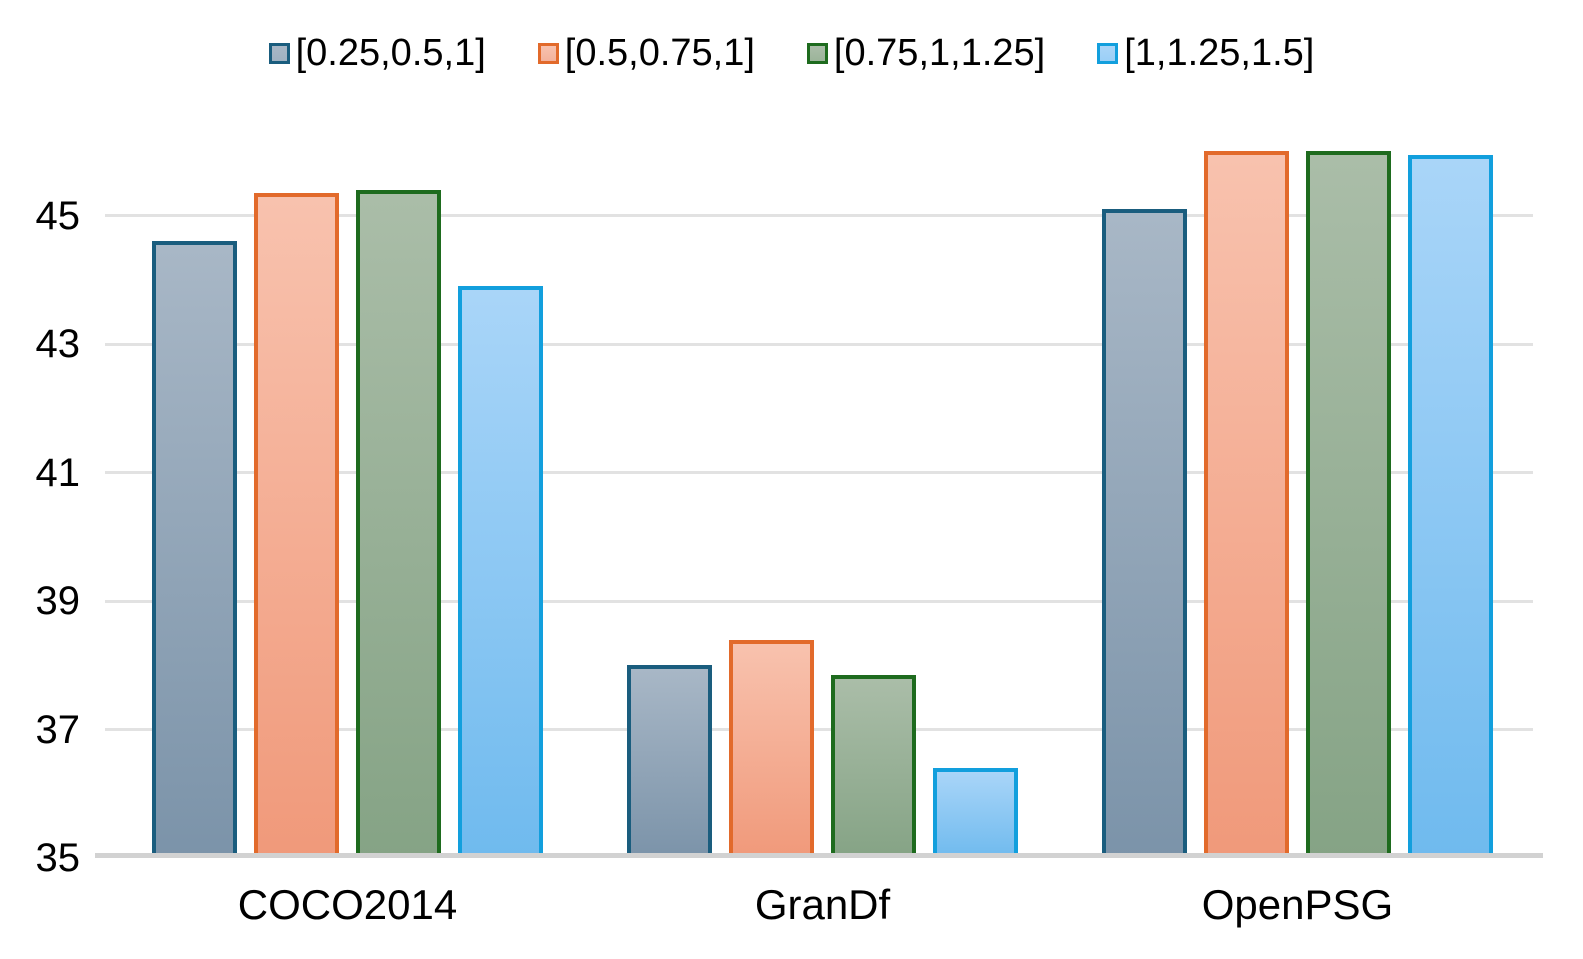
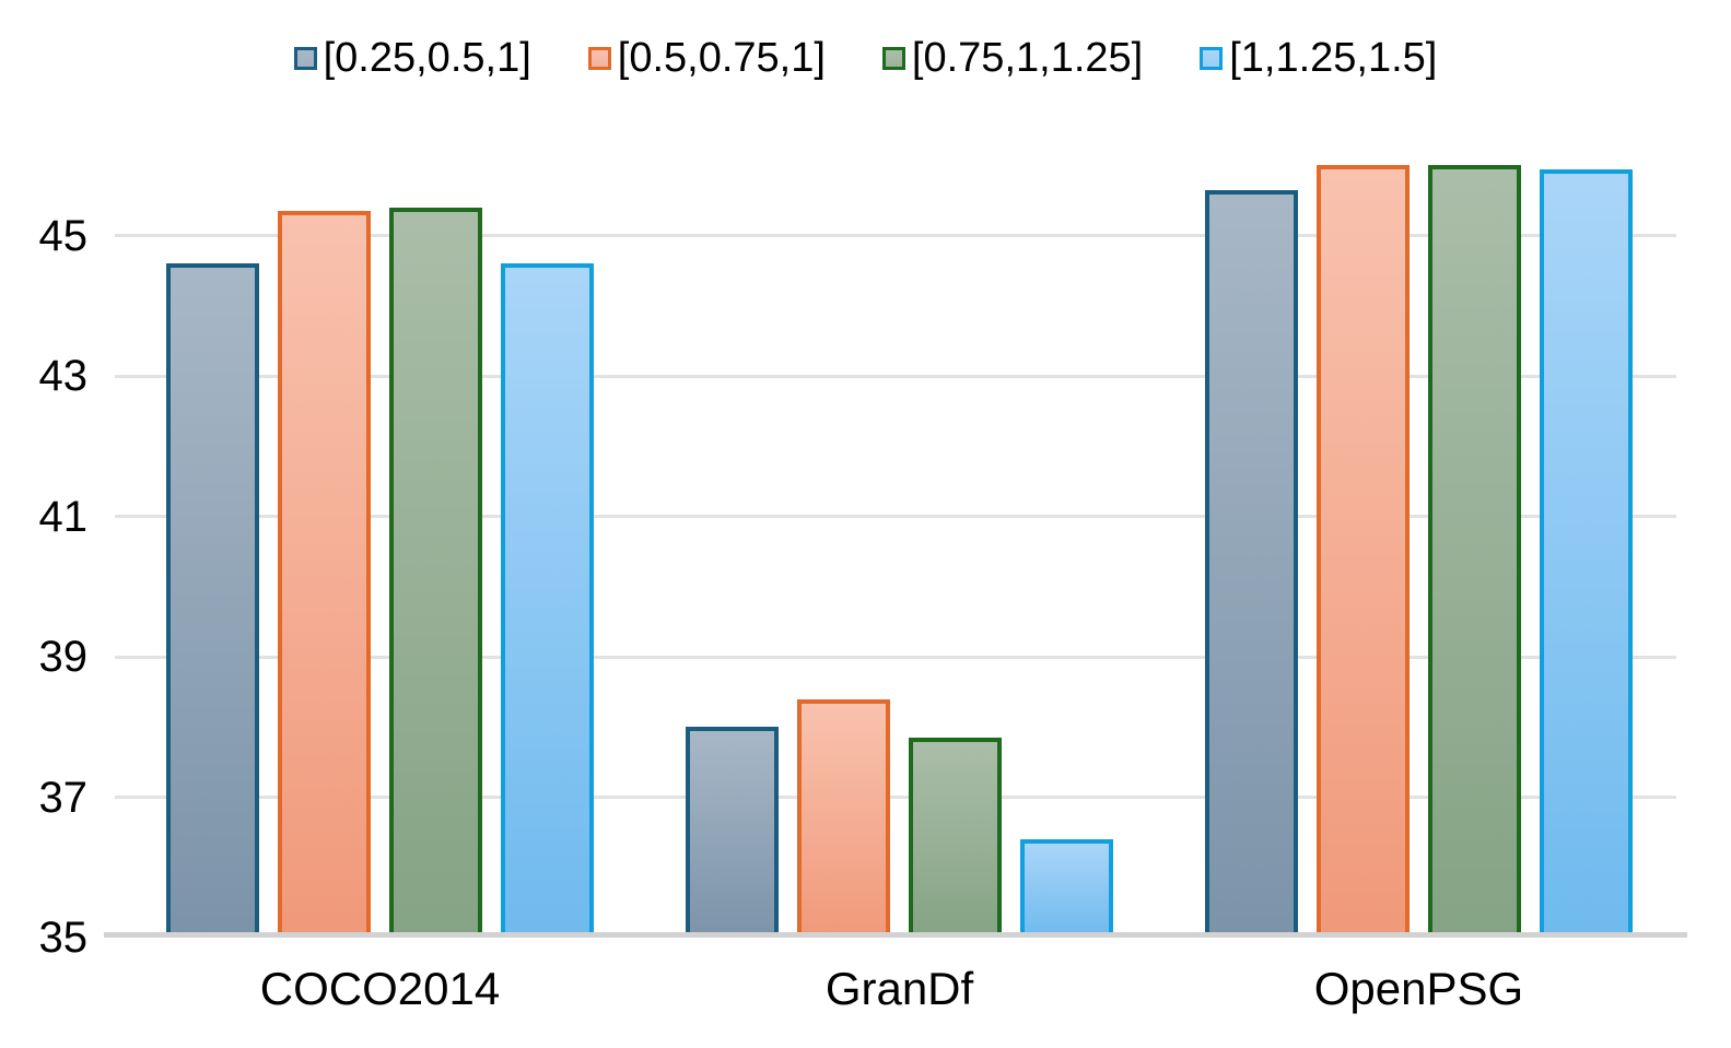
[1,1.25,1.5]/COCO2014: 43.9 -> 44.6
[0.25,0.5,1]/OpenPSG: 45.1 -> 45.6
